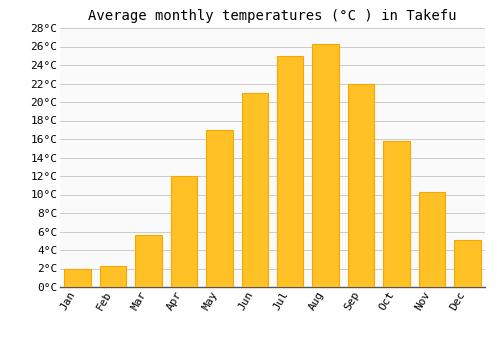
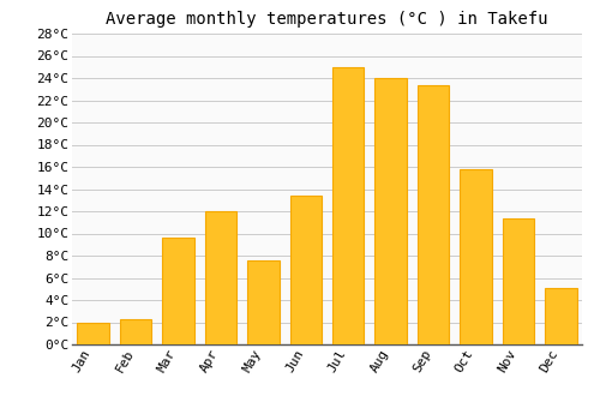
Mar: 5.6°C -> 9.6°C
May: 17.0°C -> 7.6°C
Jun: 21.0°C -> 13.4°C
Aug: 26.3°C -> 24.0°C
Sep: 22.0°C -> 23.4°C
Nov: 10.3°C -> 11.4°C
